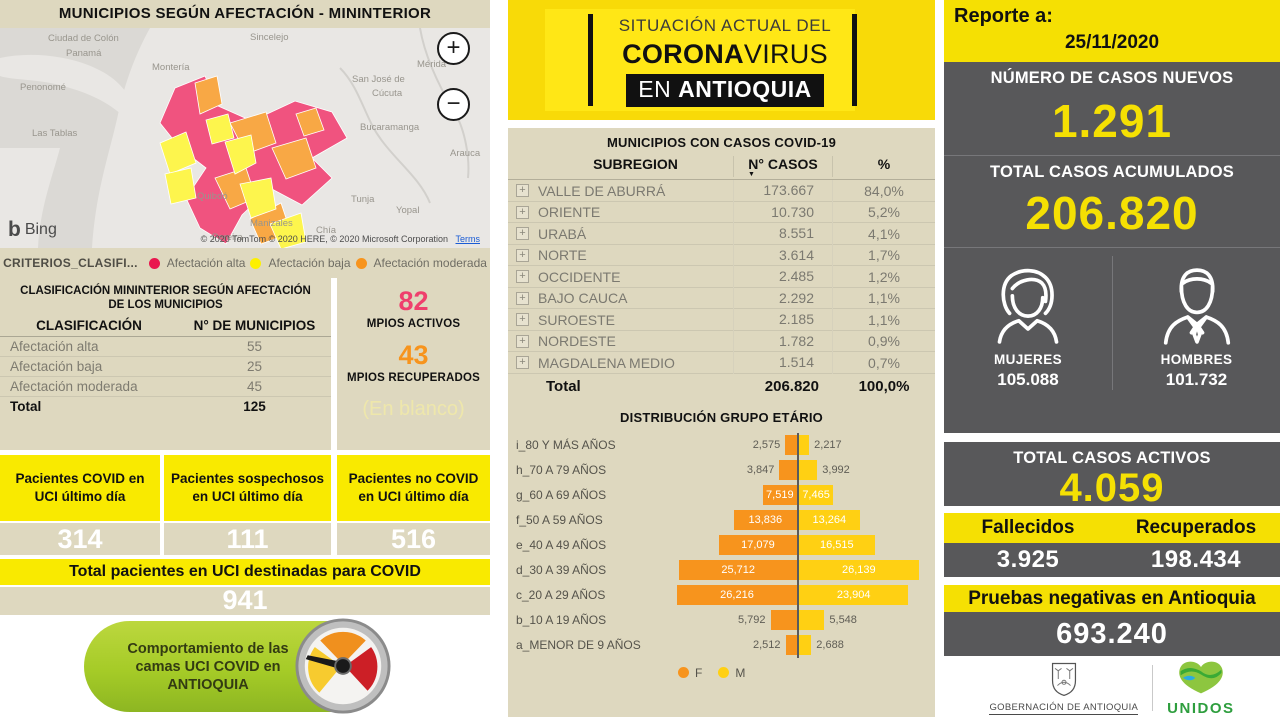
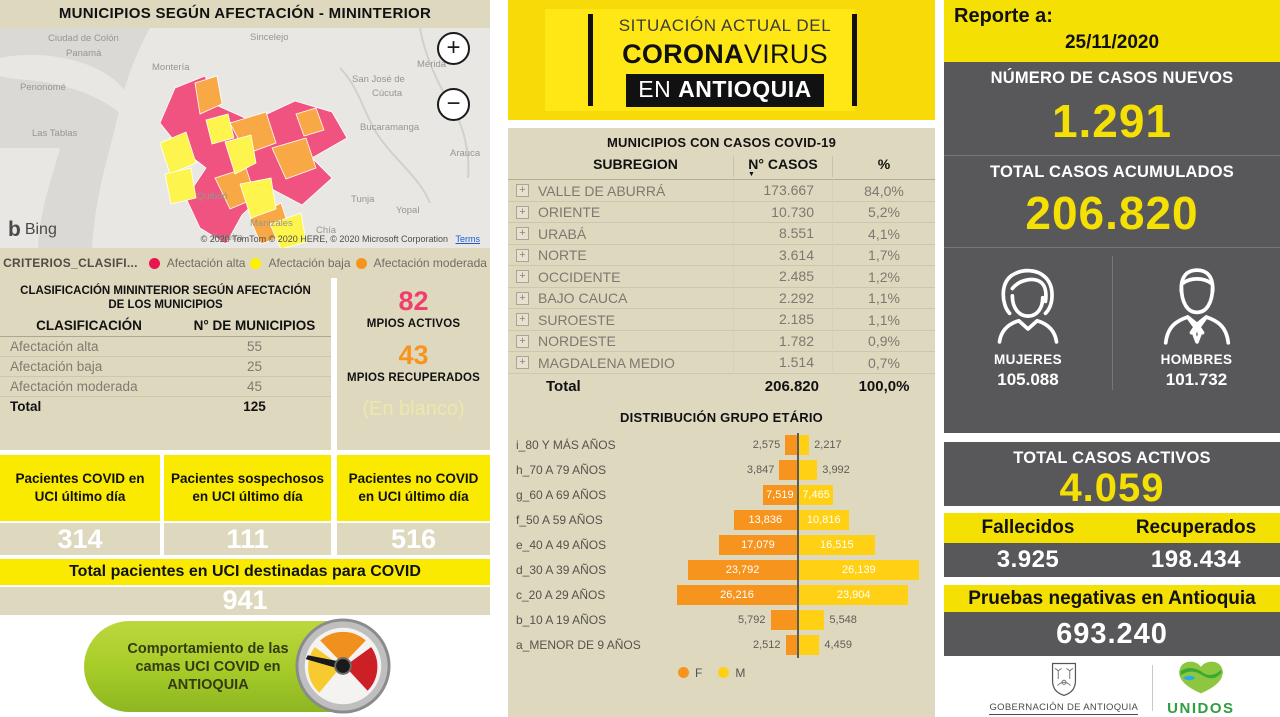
DISTRIBUCIÓN GRUPO ETÁRIO/M/f_50 A 59 AÑOS: 13,264 -> 10,816
DISTRIBUCIÓN GRUPO ETÁRIO/F/d_30 A 39 AÑOS: 25,712 -> 23,792
DISTRIBUCIÓN GRUPO ETÁRIO/M/a_MENOR DE 9 AÑOS: 2,688 -> 4,459
